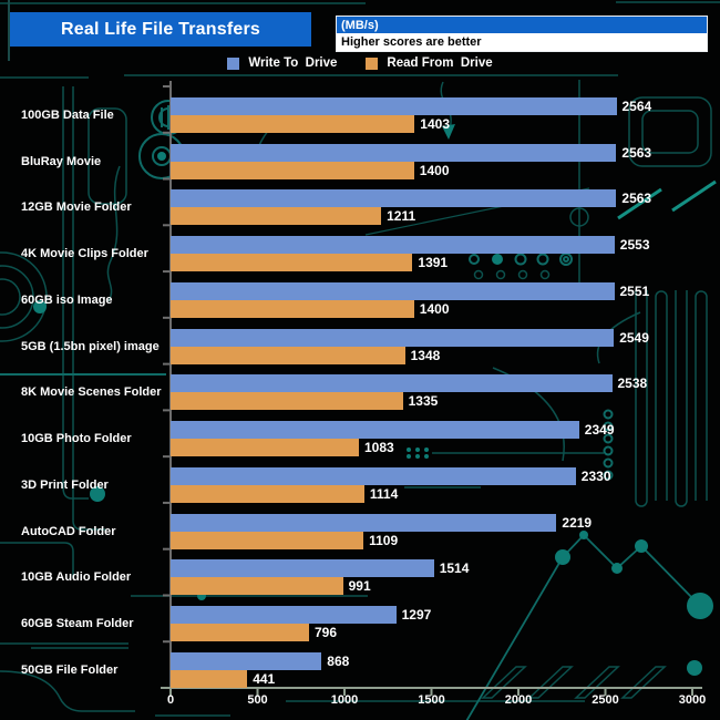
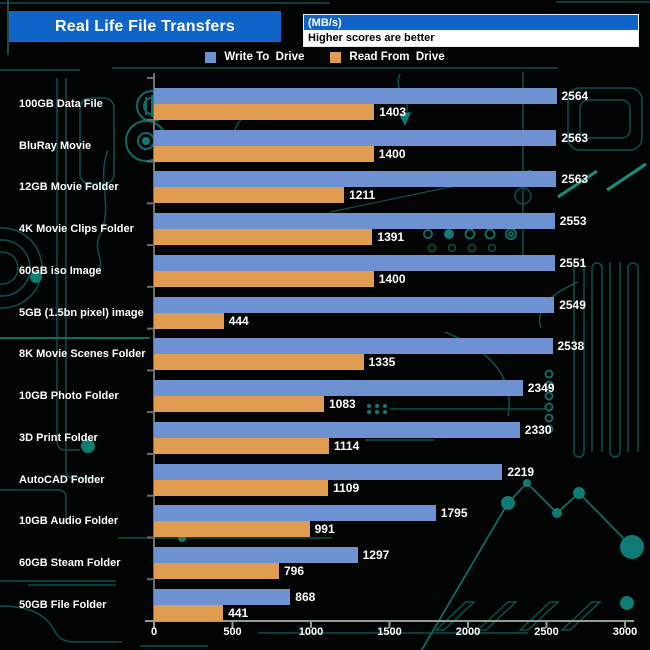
Read From Drive/5GB (1.5bn pixel) image: 1348 -> 444
Write To Drive/10GB Audio Folder: 1514 -> 1795
